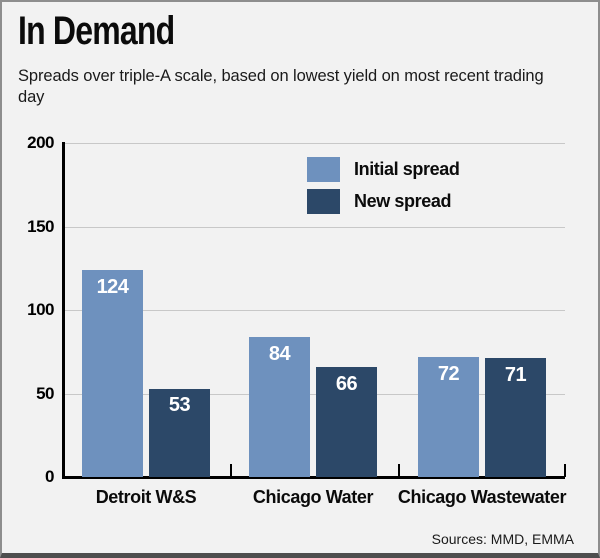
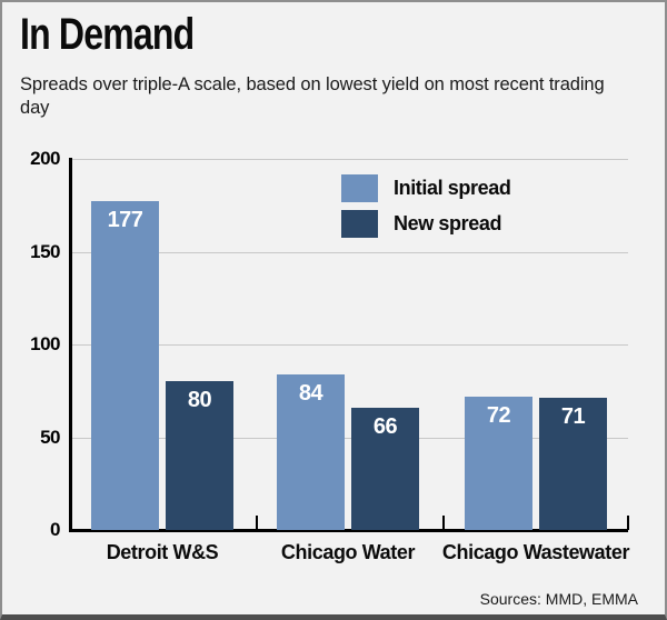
Initial spread/Detroit W&S: 124 -> 177
New spread/Detroit W&S: 53 -> 80
